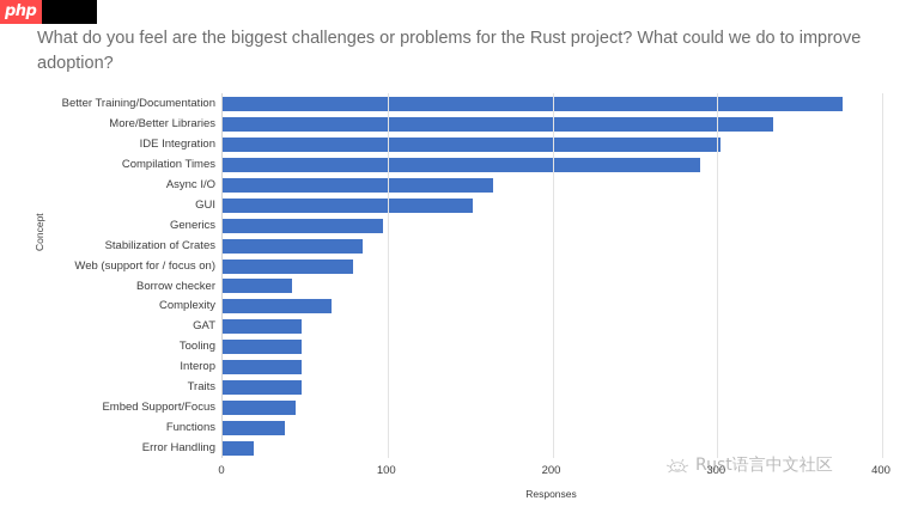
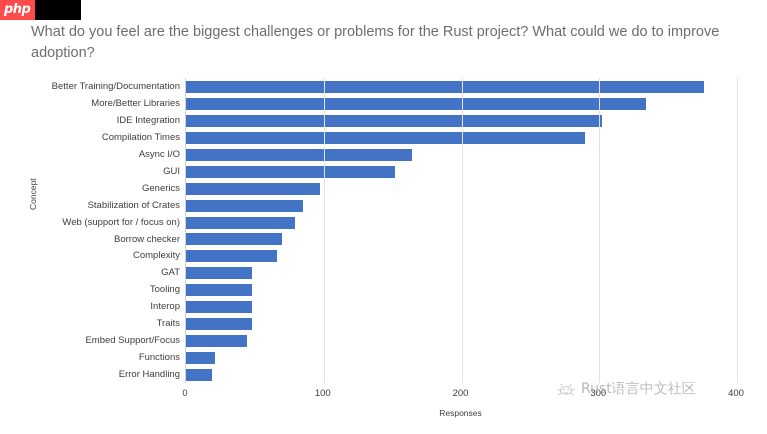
Borrow checker: 42 -> 70
Functions: 38 -> 21
